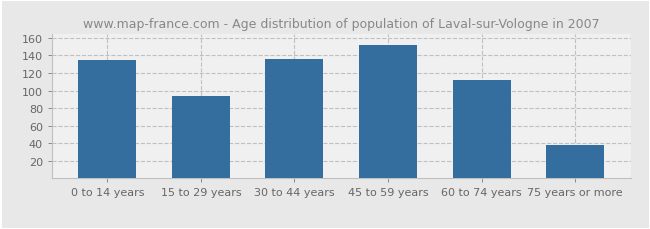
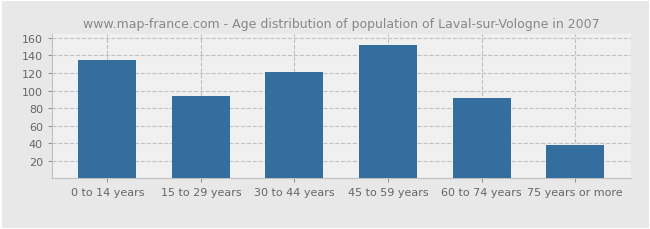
30 to 44 years: 136 -> 121
60 to 74 years: 112 -> 91
